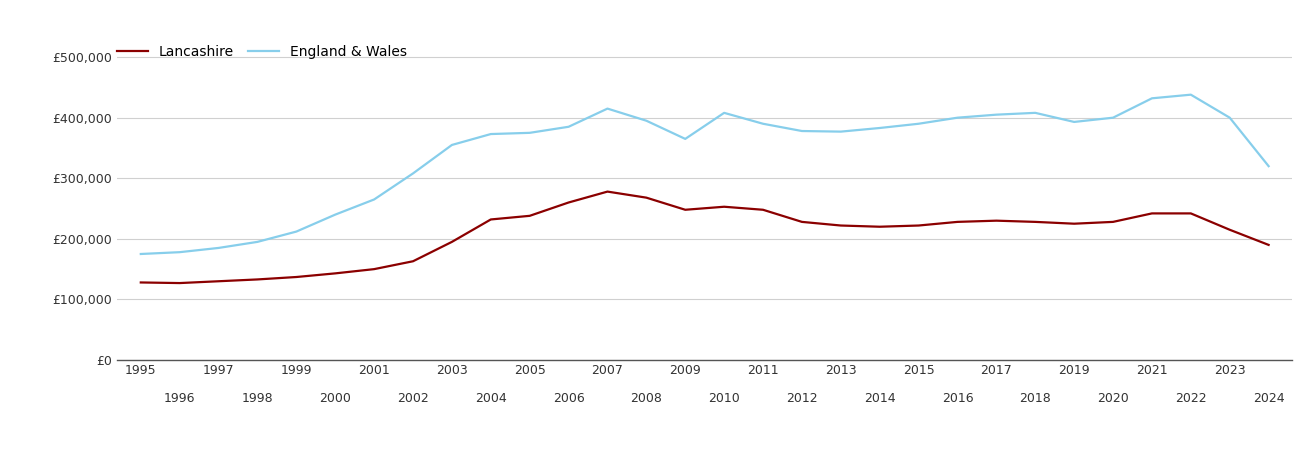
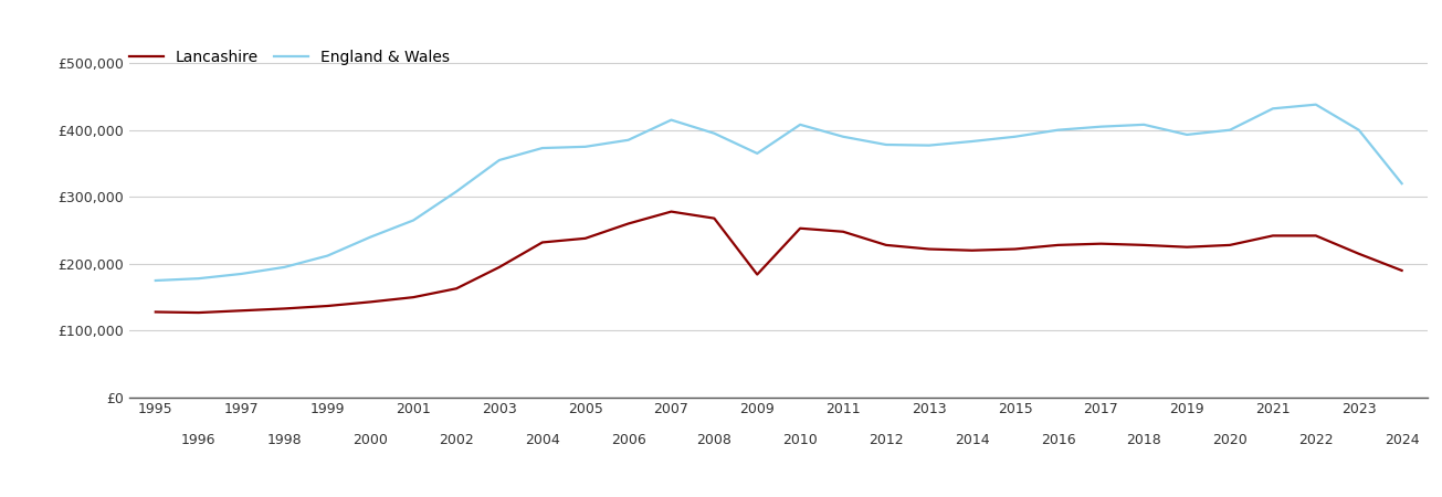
Lancashire/2009: £248,000 -> £184,000
